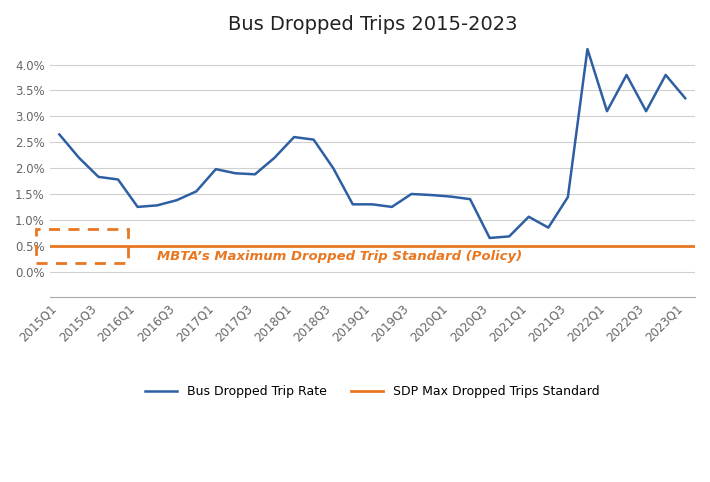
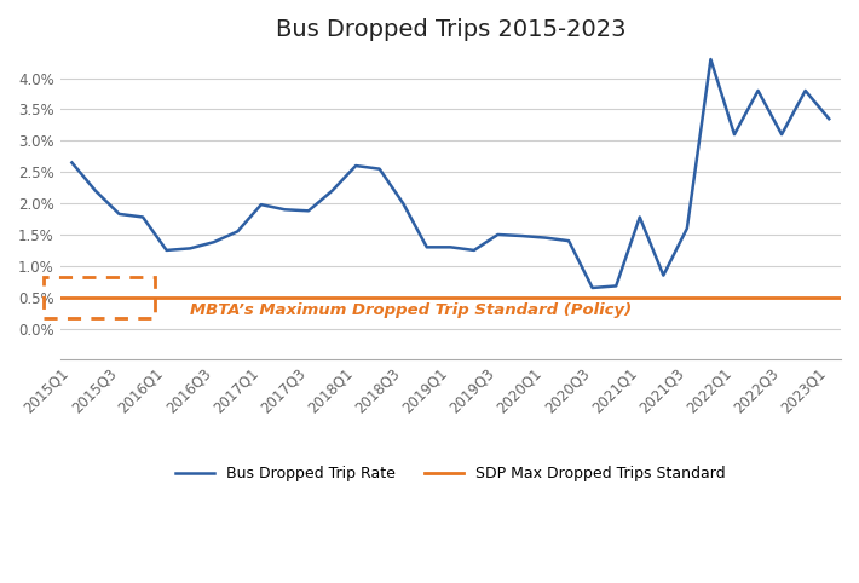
2021Q1: 1.06% -> 1.78%
2021Q3: 1.44% -> 1.60%
